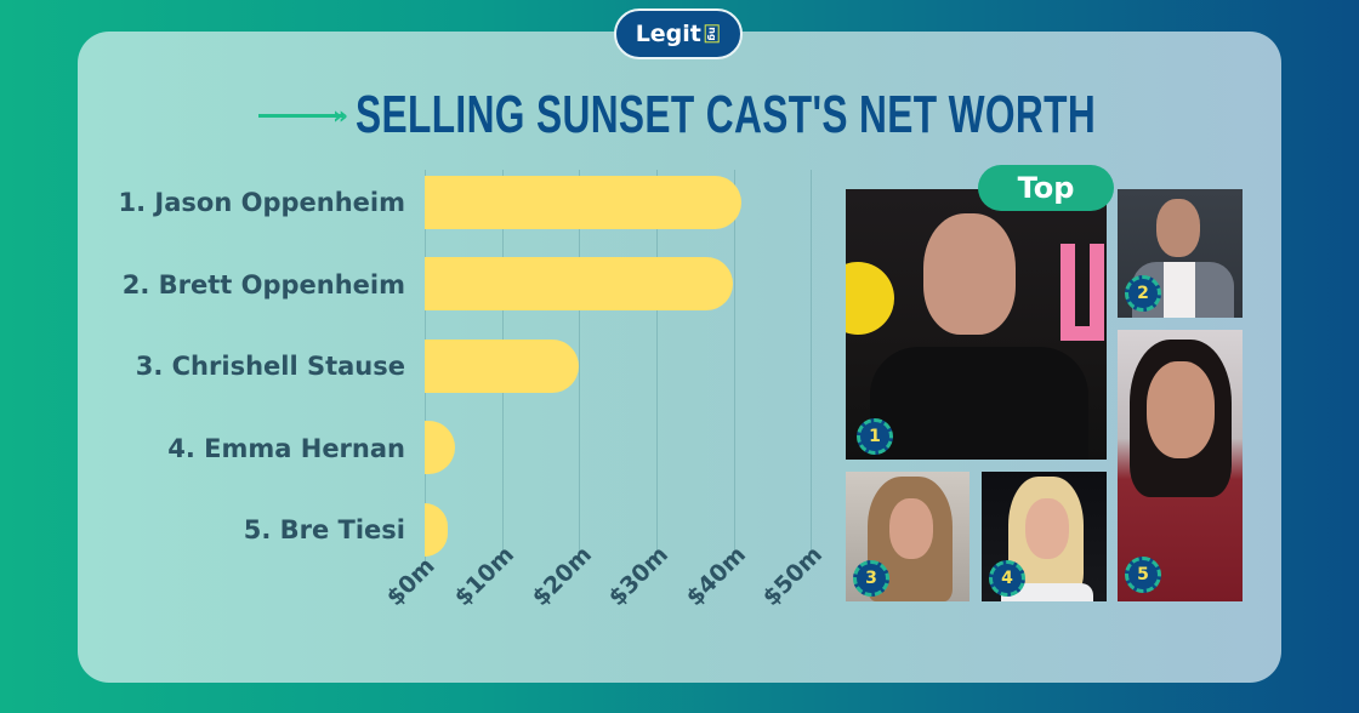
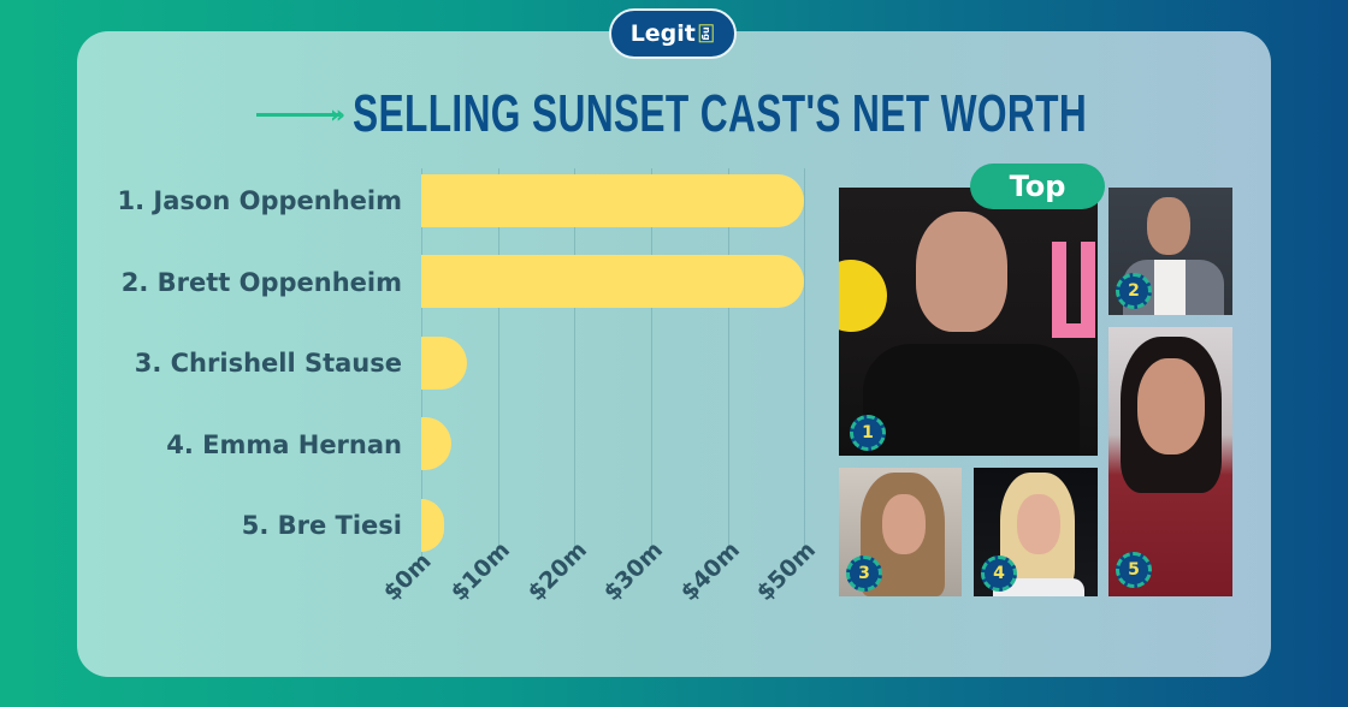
1. Jason Oppenheim: $41m -> $50m
2. Brett Oppenheim: $40m -> $50m
3. Chrishell Stause: $20m -> $6m
